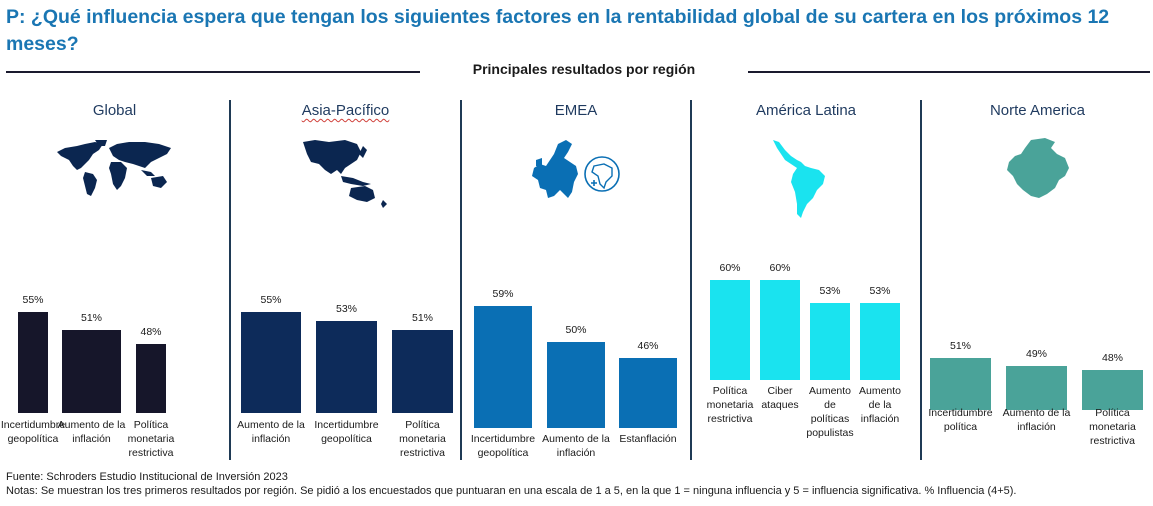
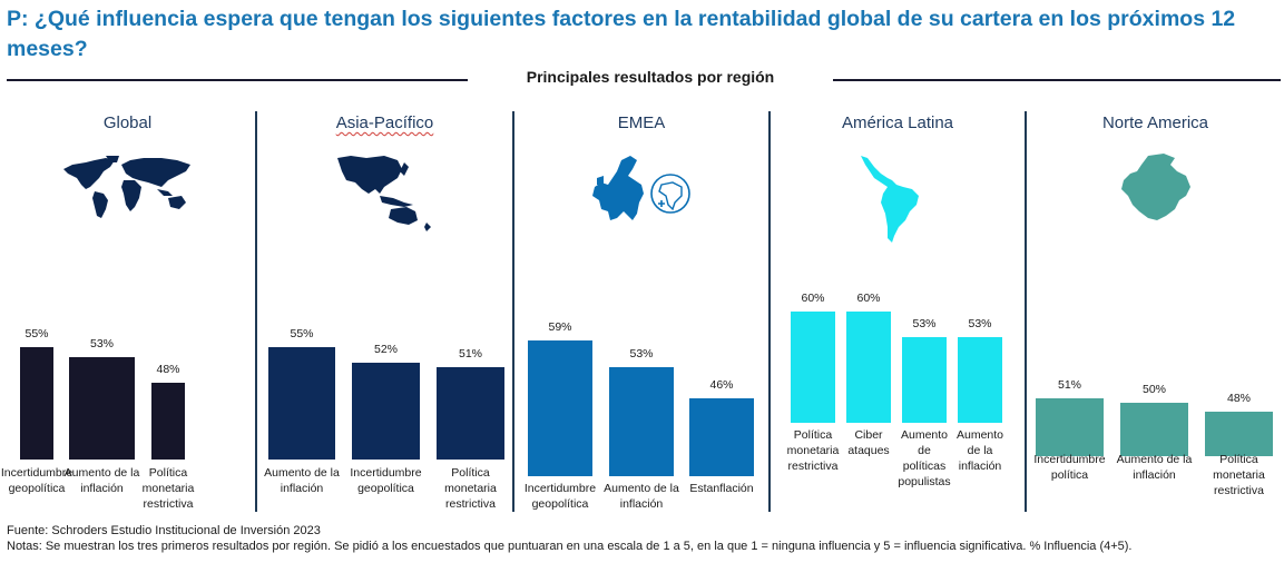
Global/Aumento de la inflación: 51% -> 53%
Asia-Pacífico/Incertidumbre geopolítica: 53% -> 52%
EMEA/Aumento de la inflación: 50% -> 53%
Norte America/Aumento de la inflación: 49% -> 50%
